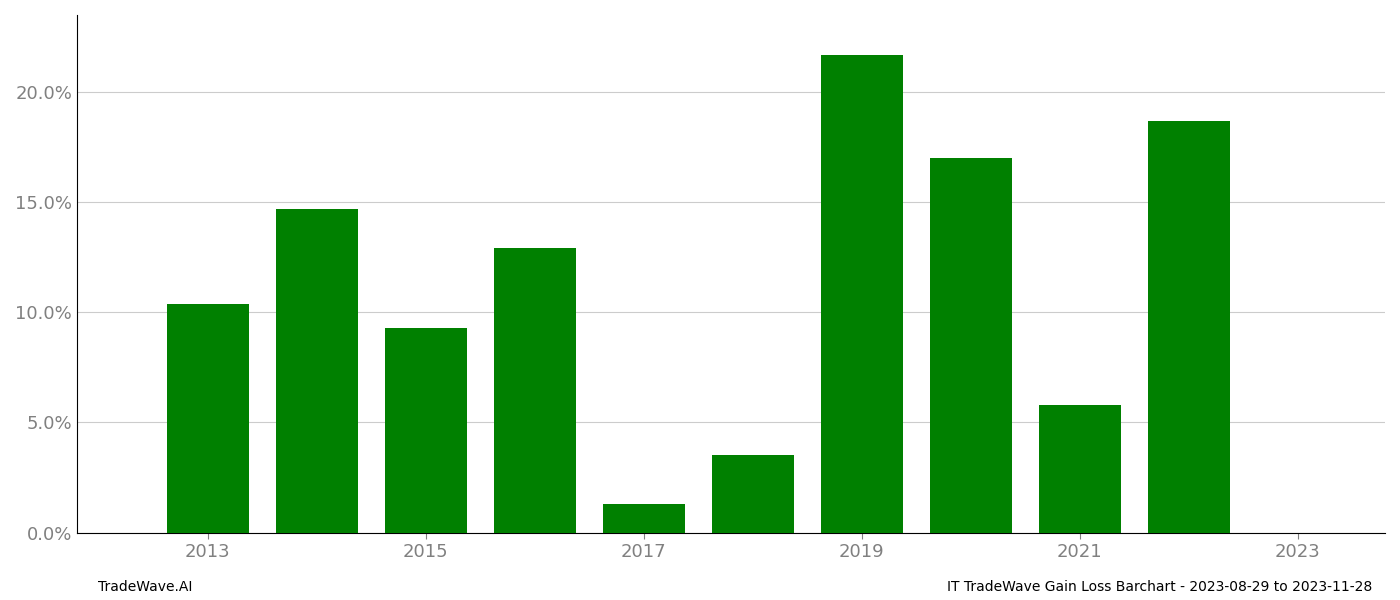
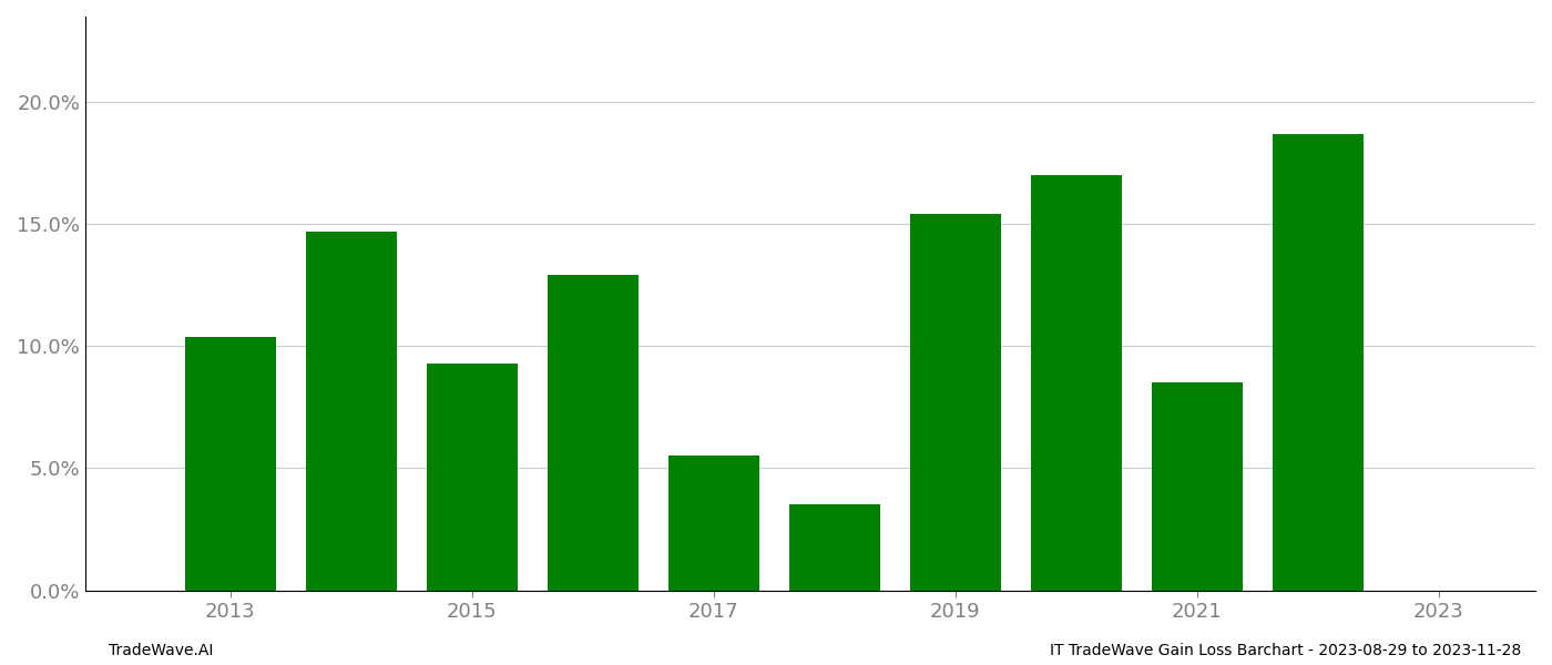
2017: 1.3% -> 5.5%
2019: 21.7% -> 15.4%
2021: 5.8% -> 8.5%
